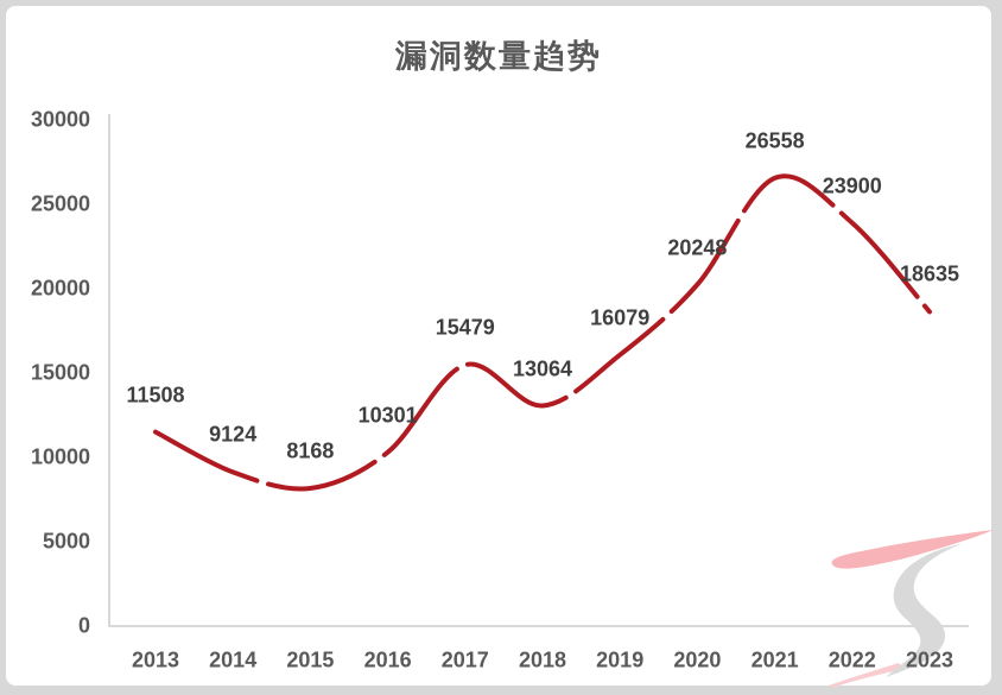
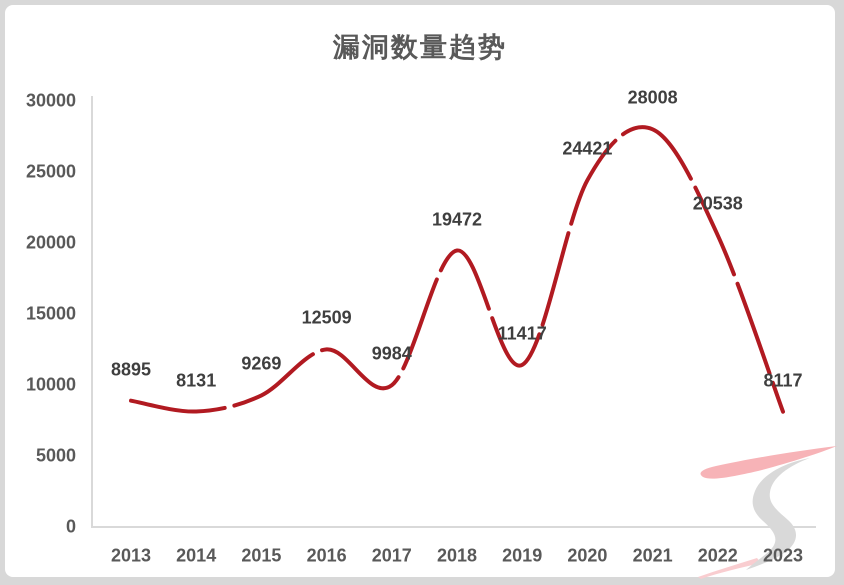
2013: 11508 -> 8895
2014: 9124 -> 8131
2015: 8168 -> 9269
2016: 10301 -> 12509
2017: 15479 -> 9984
2018: 13064 -> 19472
2019: 16079 -> 11417
2020: 20248 -> 24421
2021: 26558 -> 28008
2022: 23900 -> 20538
2023: 18635 -> 8117
